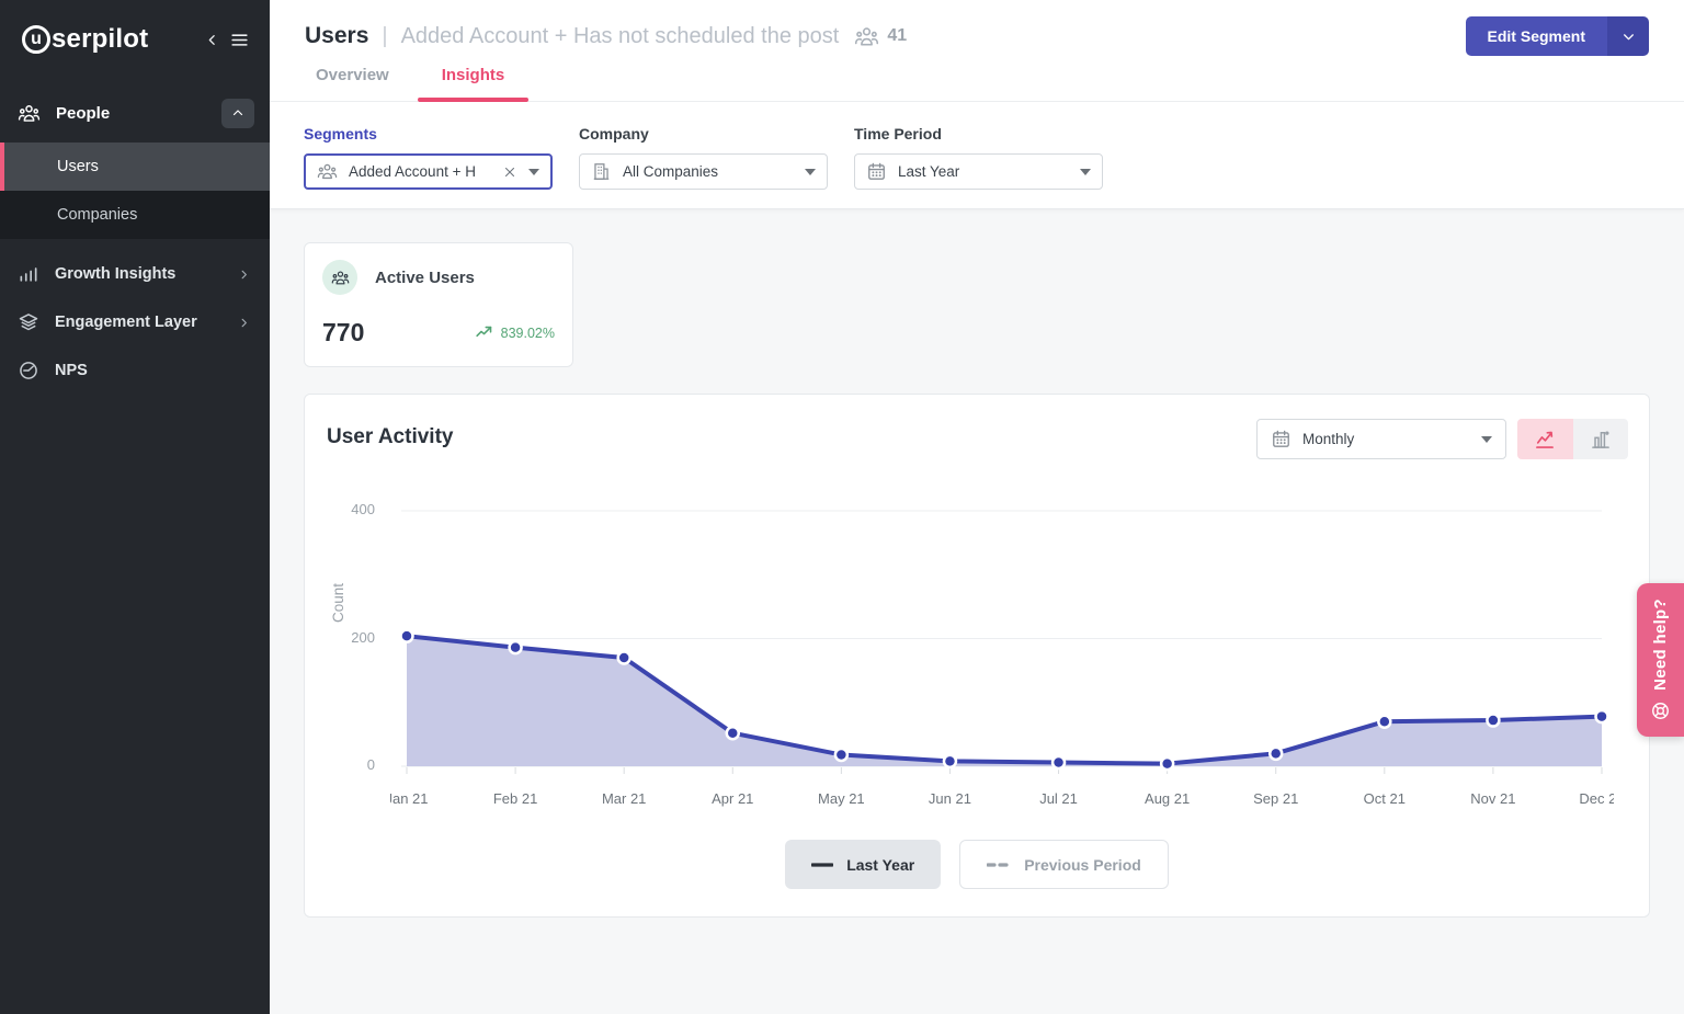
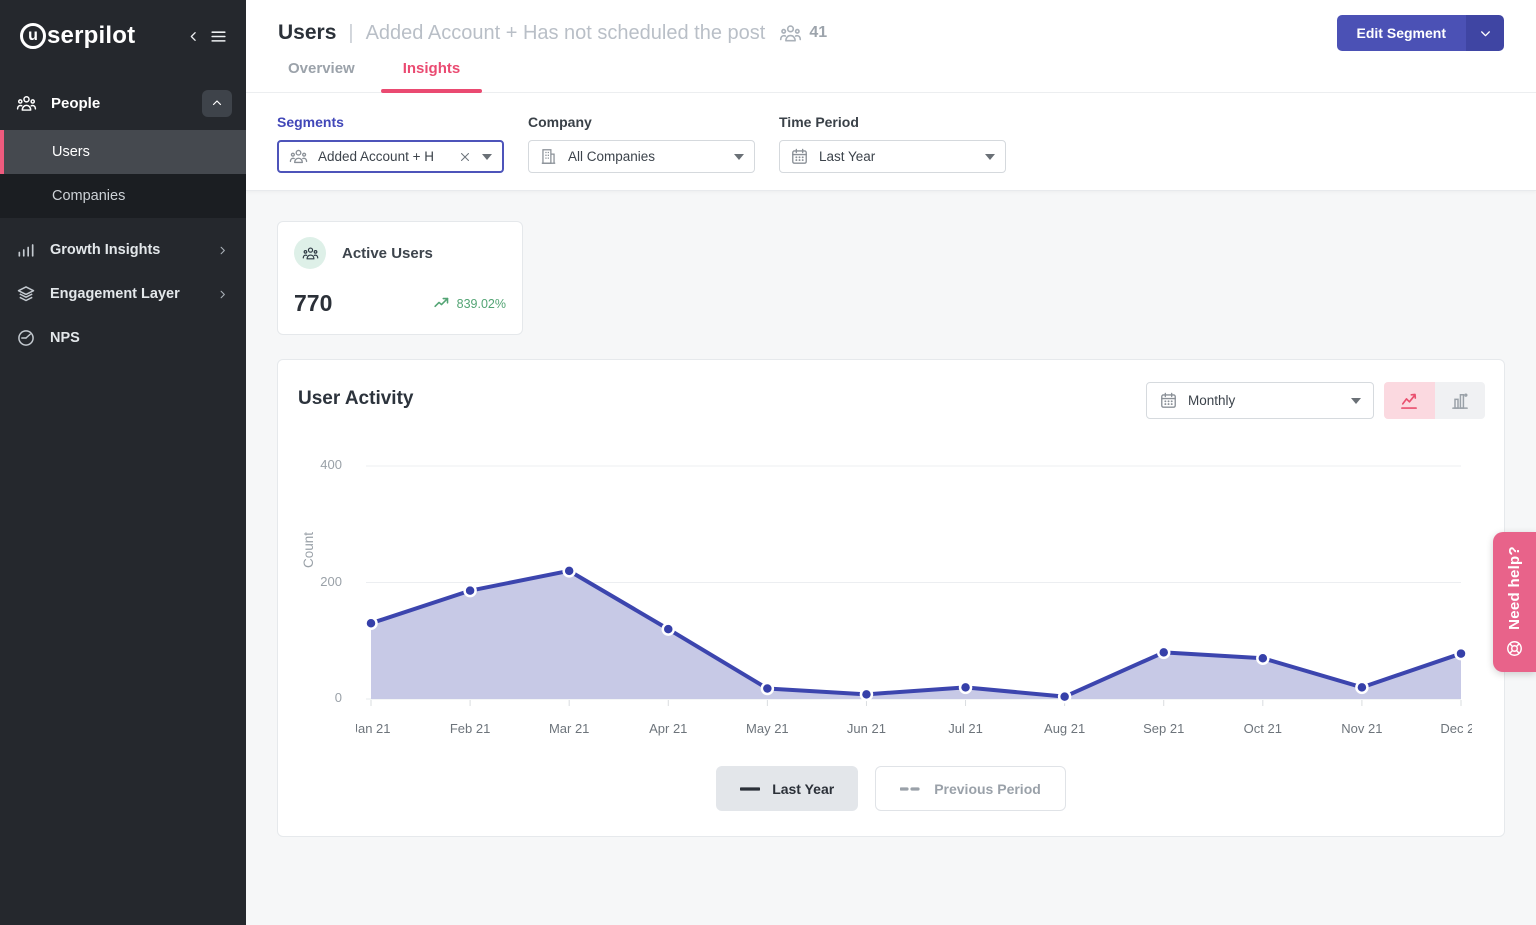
Jan 21: 200 -> 130
Mar 21: 170 -> 220
Apr 21: 50 -> 120
Jul 21: 10 -> 20
Sep 21: 20 -> 80
Nov 21: 70 -> 20
